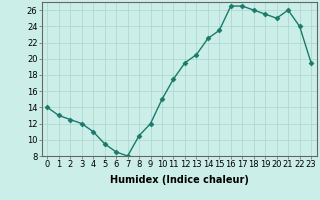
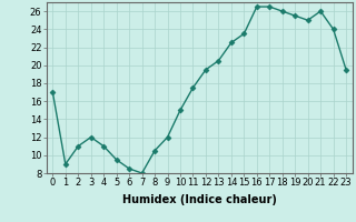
0: 14.0 -> 17.0
1: 13.0 -> 9.0
2: 12.5 -> 11.0
